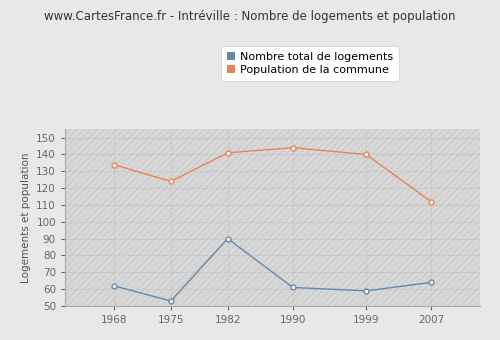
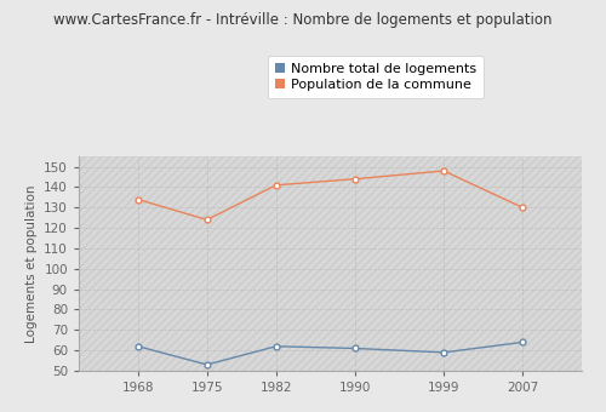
Nombre total de logements/1982: 90 -> 62
Population de la commune/1999: 140 -> 148
Population de la commune/2007: 112 -> 130
